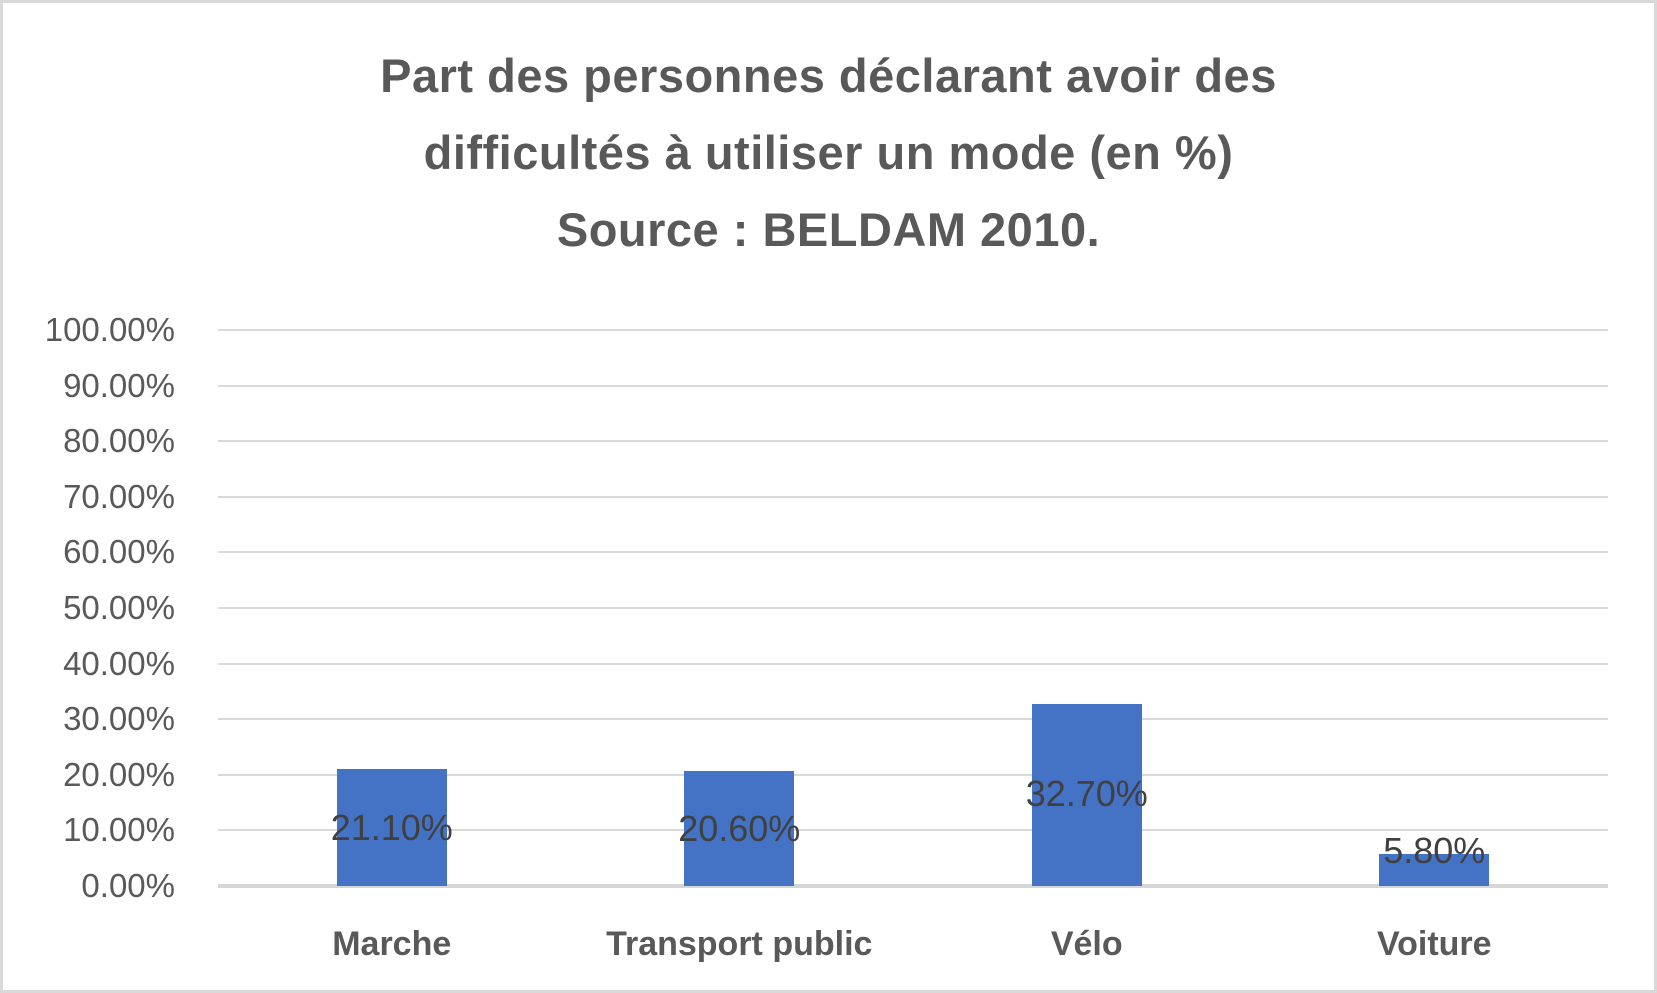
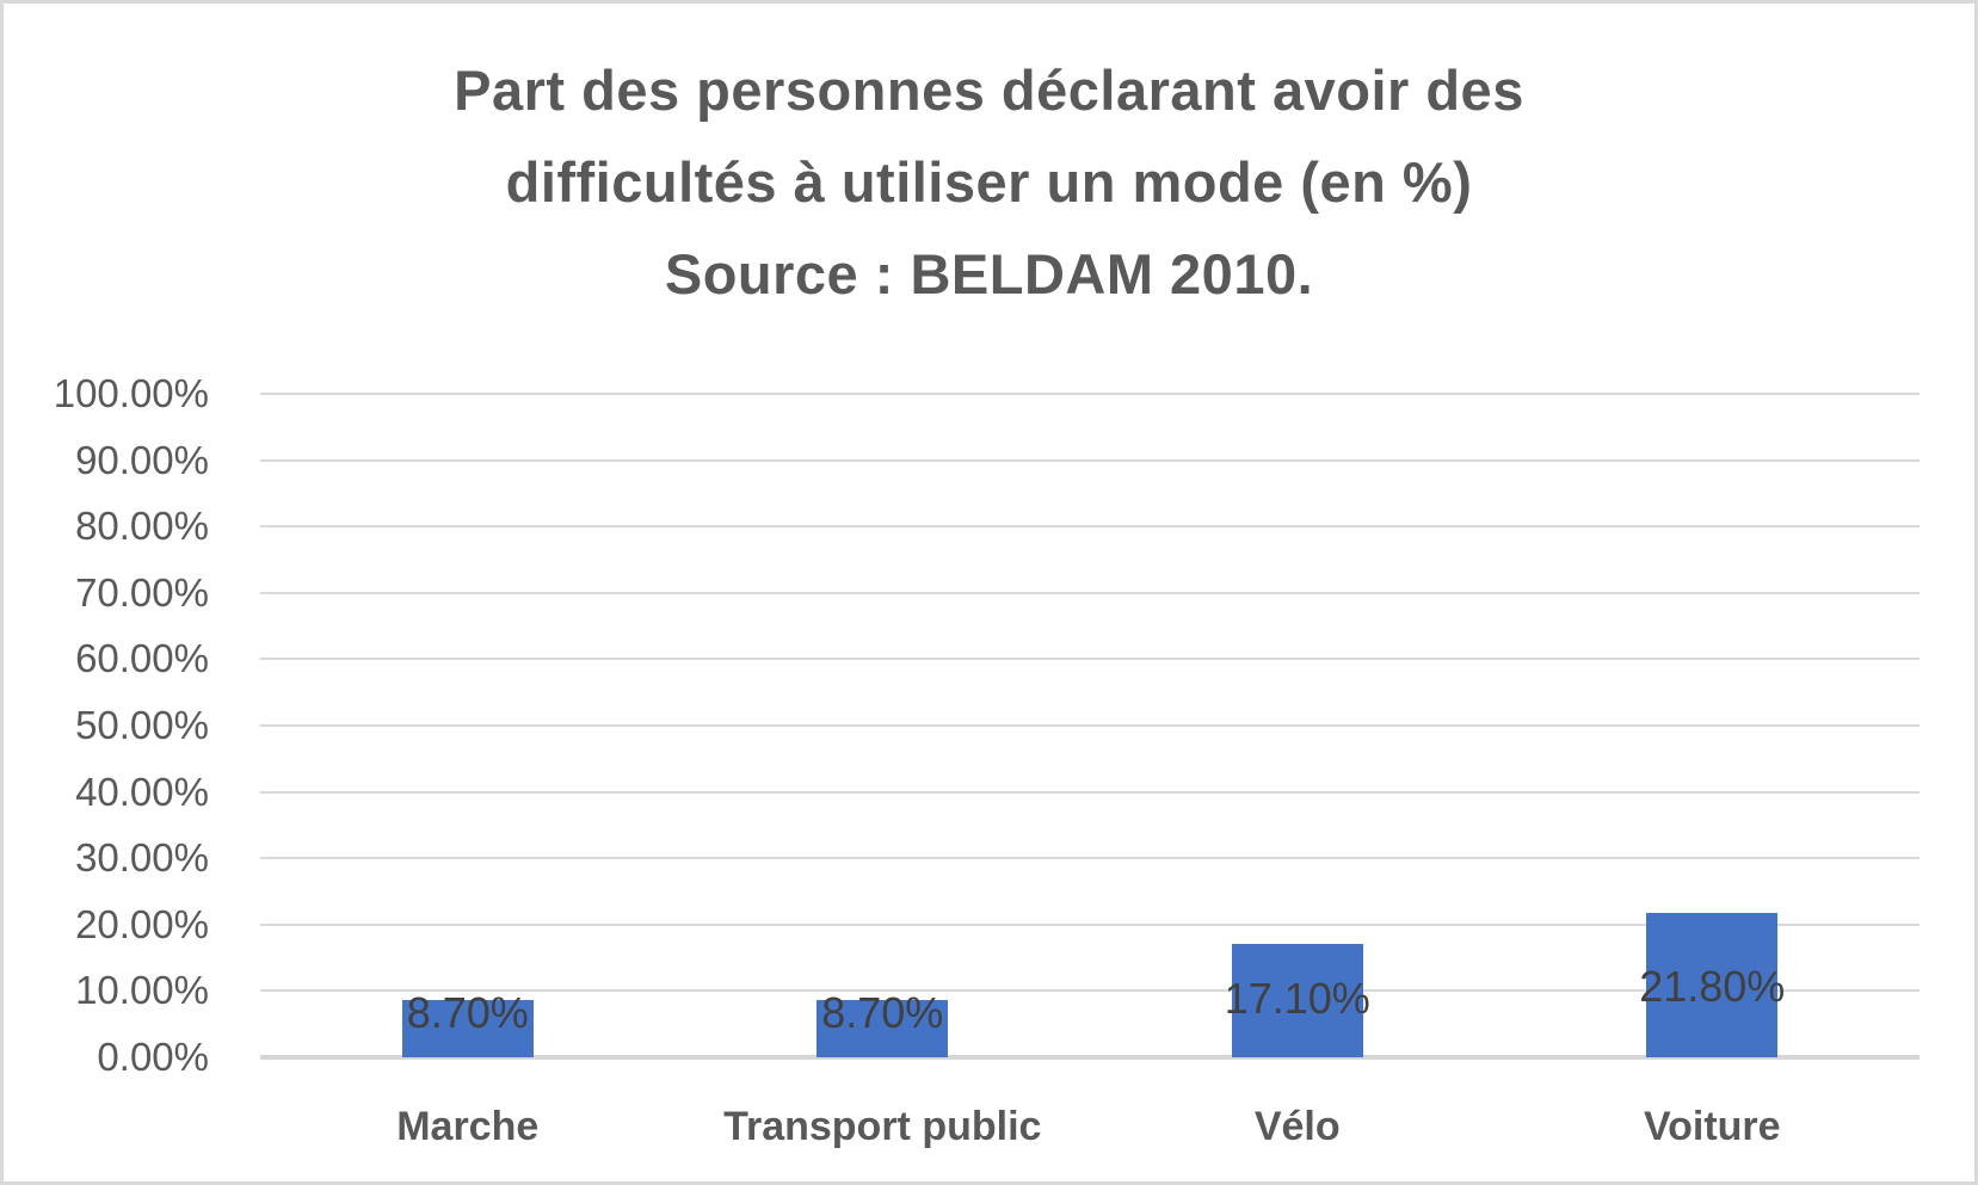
Marche: 21.10% -> 8.70%
Transport public: 20.60% -> 8.70%
Vélo: 32.70% -> 17.10%
Voiture: 5.80% -> 21.80%
